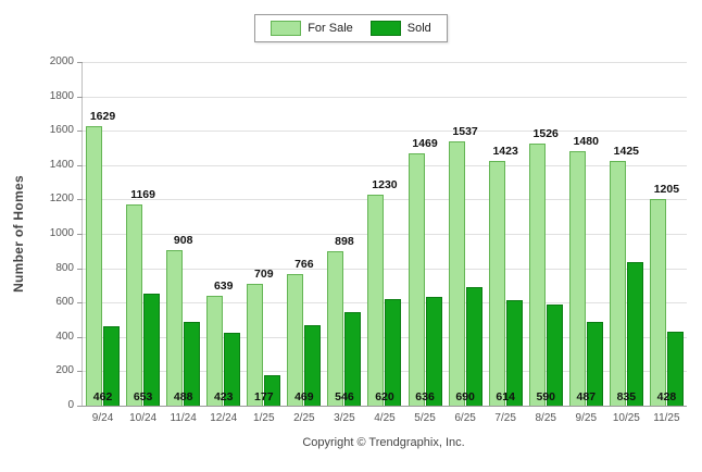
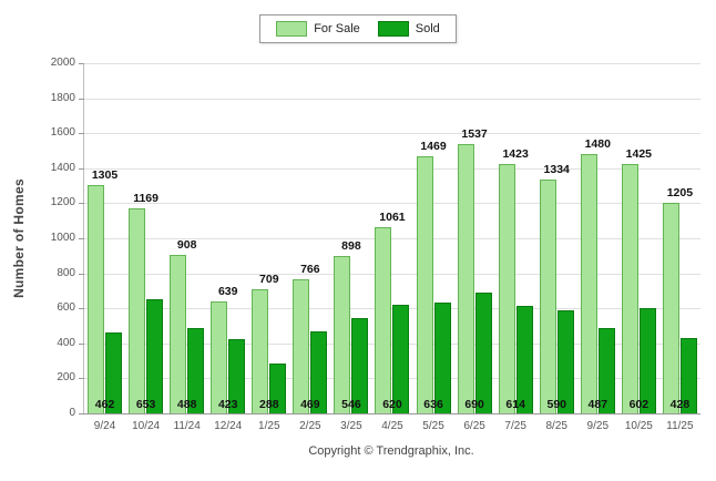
For Sale/9/24: 1629 -> 1305
Sold/1/25: 177 -> 288
For Sale/4/25: 1230 -> 1061
For Sale/8/25: 1526 -> 1334
Sold/10/25: 835 -> 602
